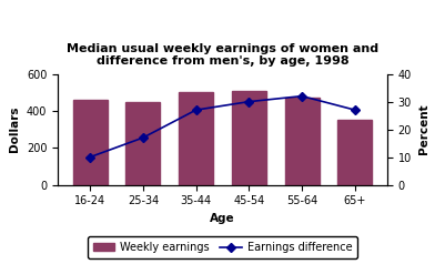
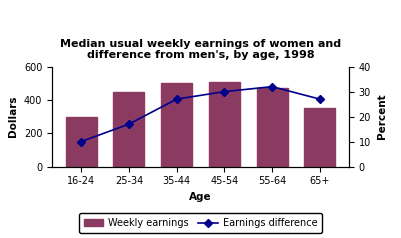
Weekly earnings/16-24: 460 -> 300
